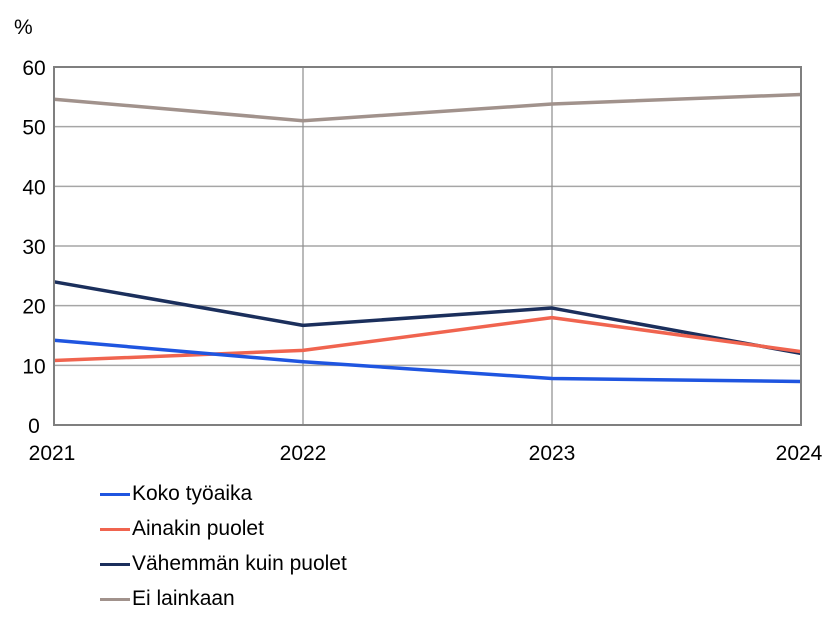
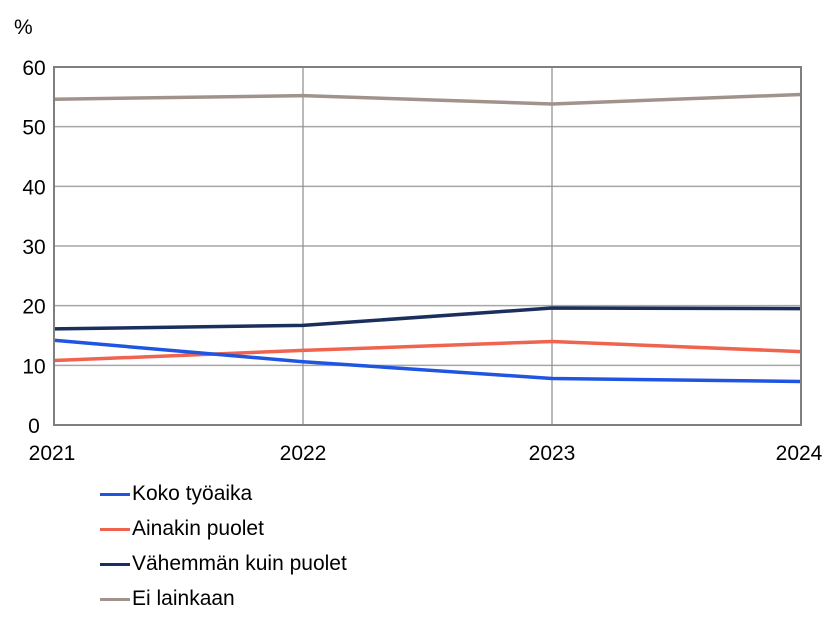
Vähemmän kuin puolet/2021: 24 -> 16
Ei lainkaan/2022: 51 -> 55
Ainakin puolet/2023: 18 -> 14
Vähemmän kuin puolet/2024: 12 -> 20
